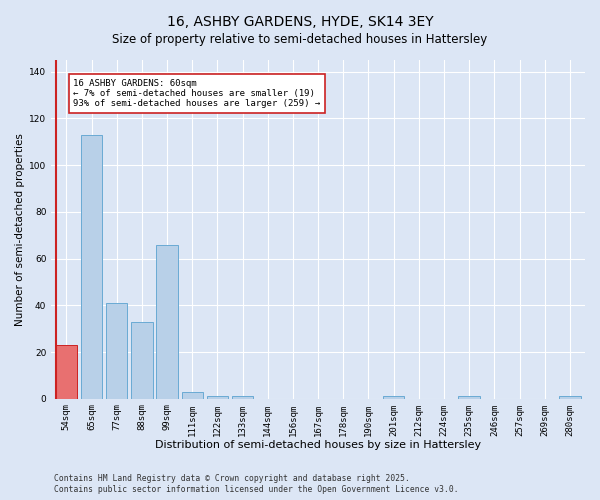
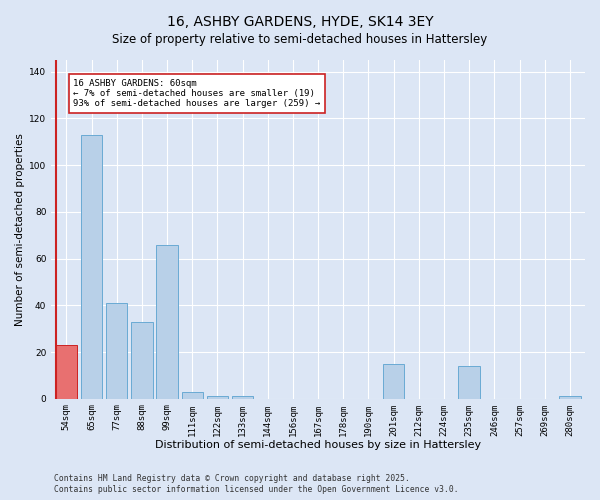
201sqm: 1 -> 15
235sqm: 1 -> 14
